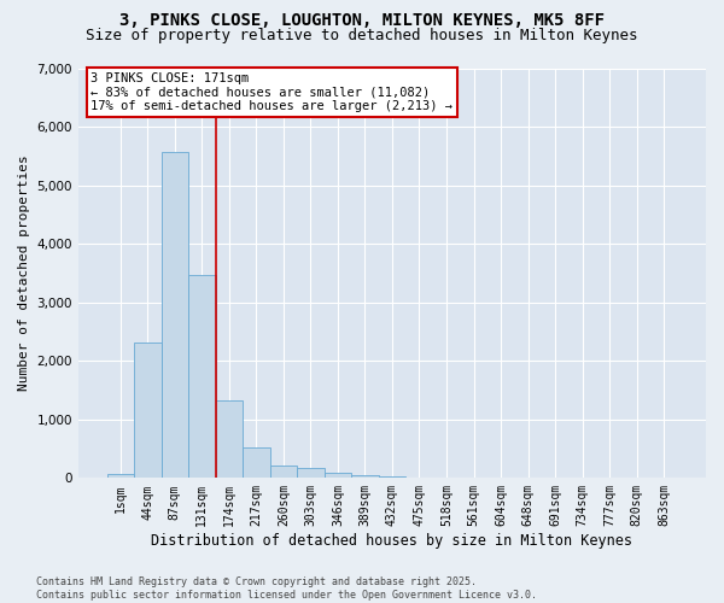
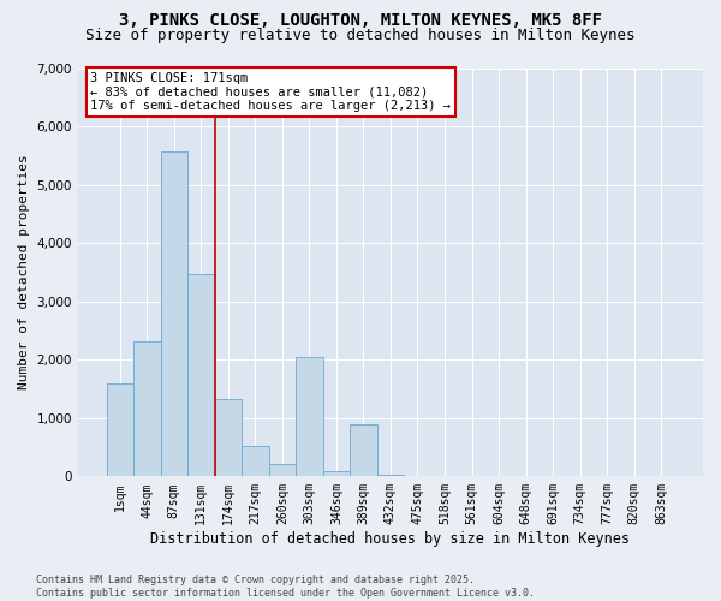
1sqm: 60 -> 1,600
303sqm: 180 -> 2,050
389sqm: 60 -> 900
